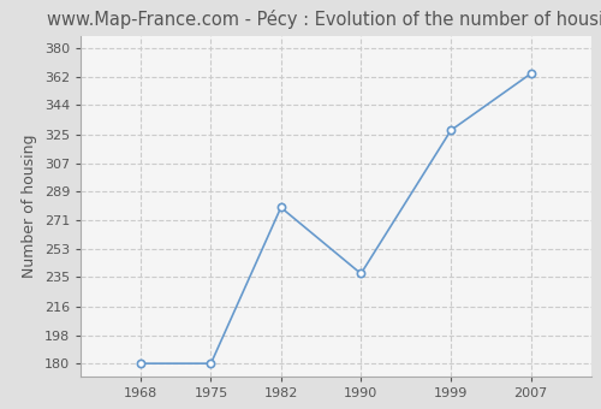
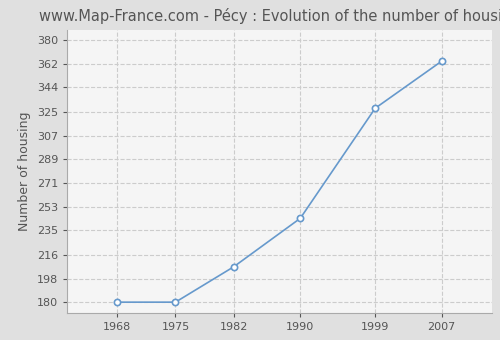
1982: 279 -> 207
1990: 237 -> 244
